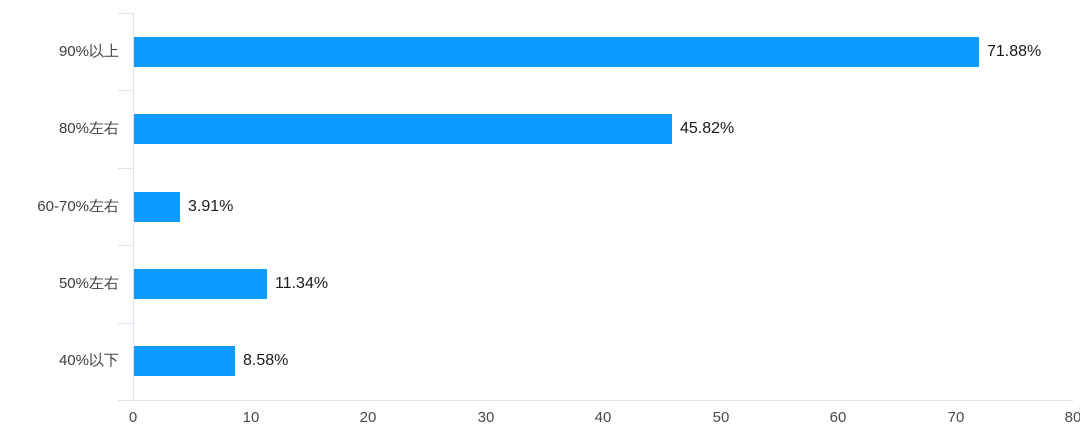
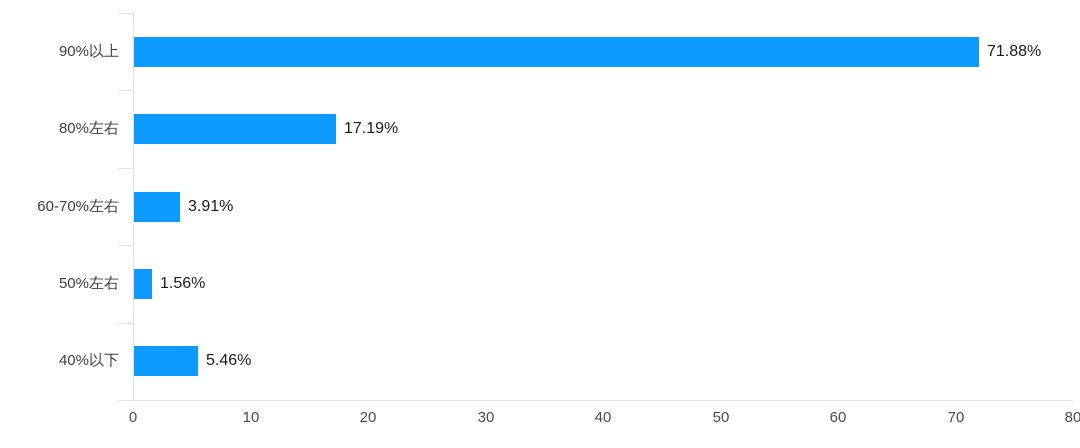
80%左右: 45.82% -> 17.19%
50%左右: 11.34% -> 1.56%
40%以下: 8.58% -> 5.46%
